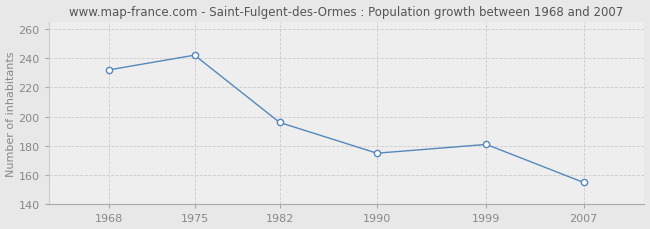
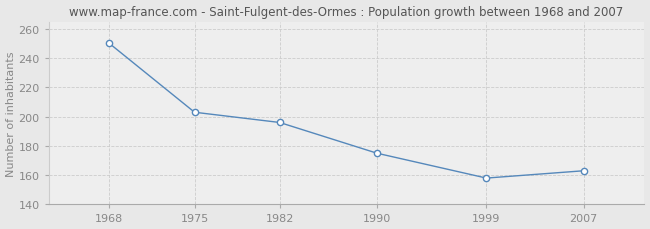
1968: 232 -> 250
1975: 242 -> 203
1999: 181 -> 158
2007: 155 -> 163
